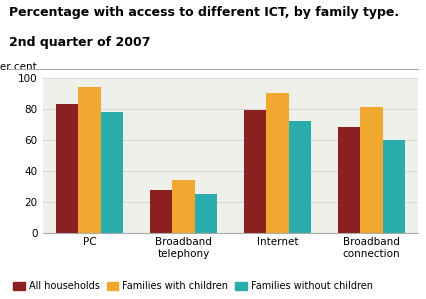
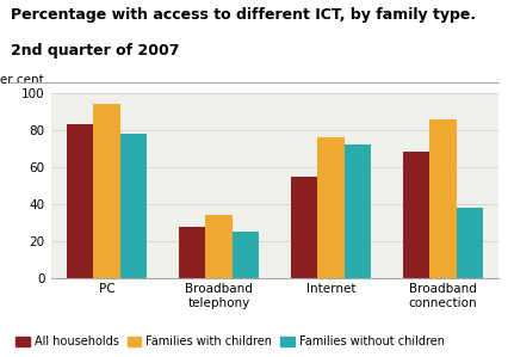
All households/Internet: 79 -> 55
Families with children/Internet: 90 -> 76
Families with children/Broadband connection: 81 -> 86
Families without children/Broadband connection: 60 -> 38
